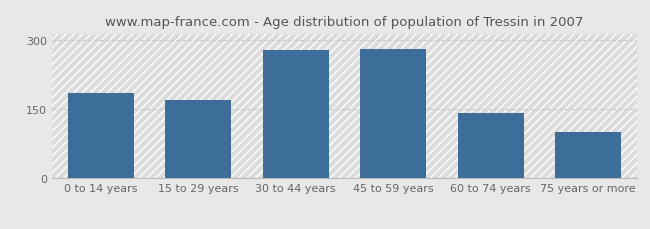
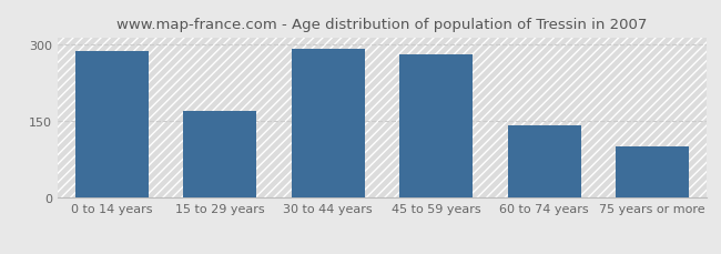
0 to 14 years: 185 -> 287
30 to 44 years: 280 -> 293
